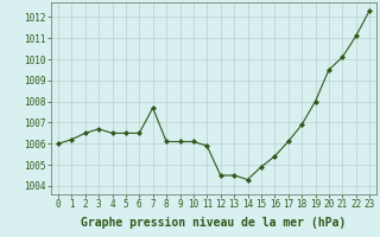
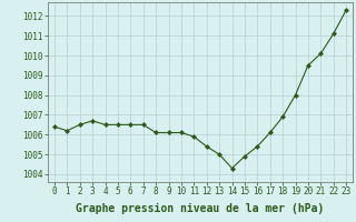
0: 1006.0 -> 1006.4
7: 1007.7 -> 1006.5
12: 1004.5 -> 1005.4
13: 1004.5 -> 1005.0
